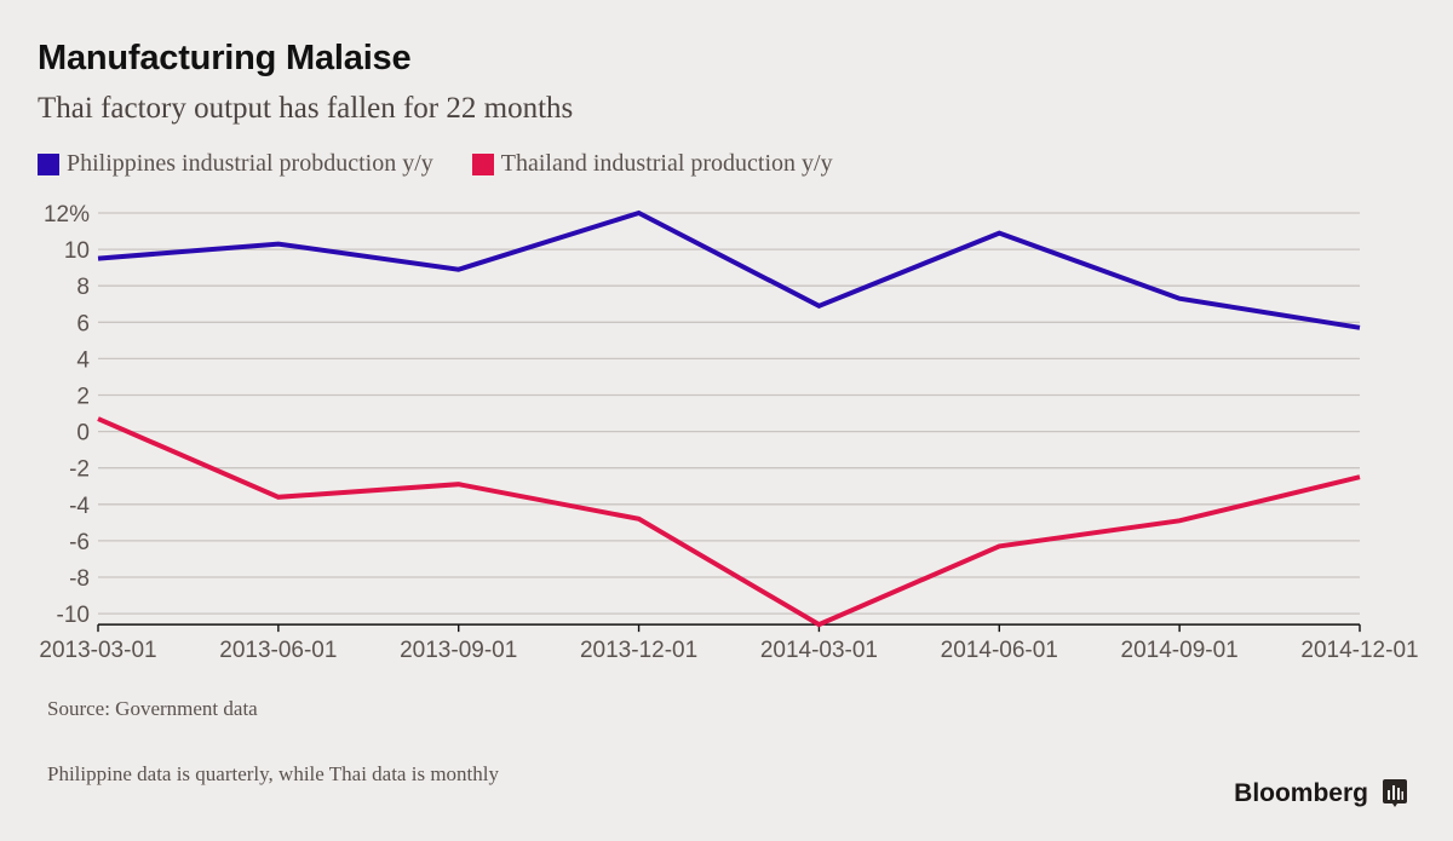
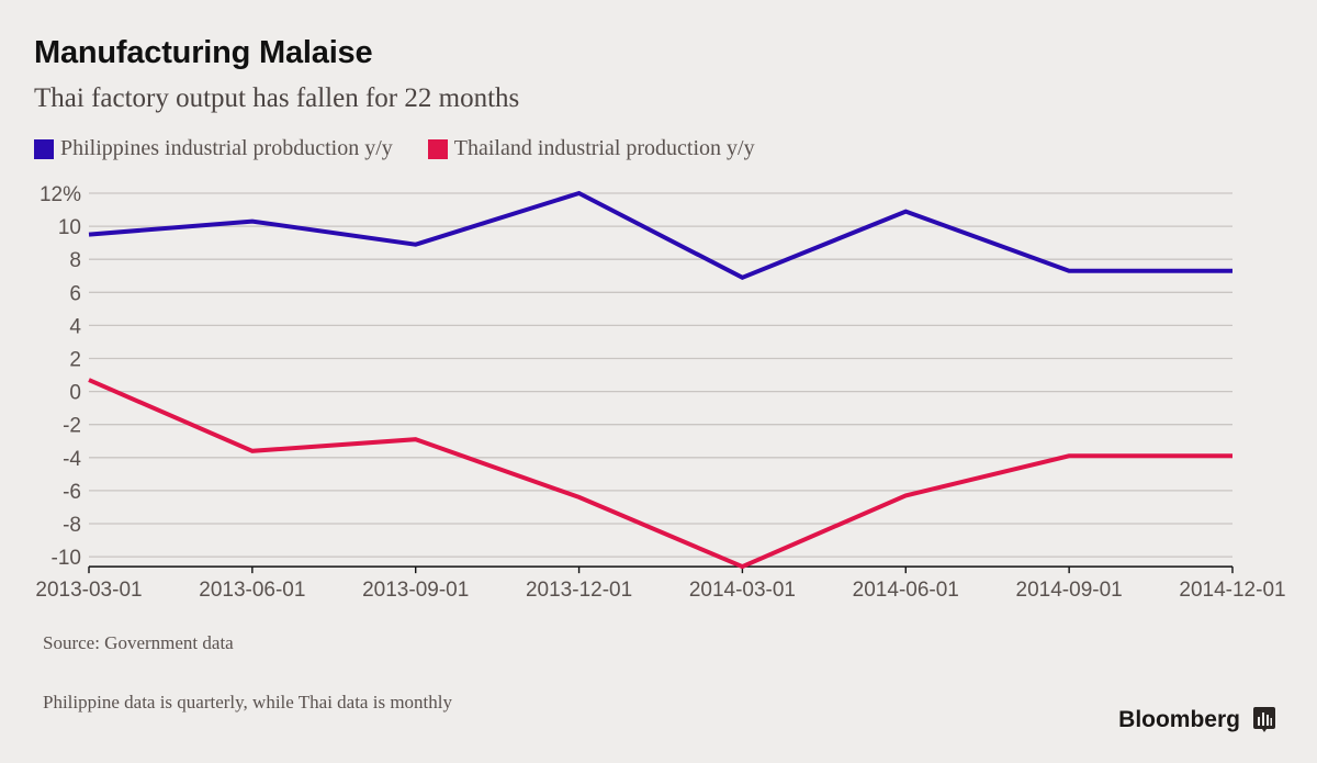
Thailand industrial production y/y/2013-12-01: -4.8% -> -6.4%
Thailand industrial production y/y/2014-09-01: -4.9% -> -3.9%
Philippines industrial probduction y/y/2014-12-01: 5.7% -> 7.3%
Thailand industrial production y/y/2014-12-01: -2.5% -> -3.9%
